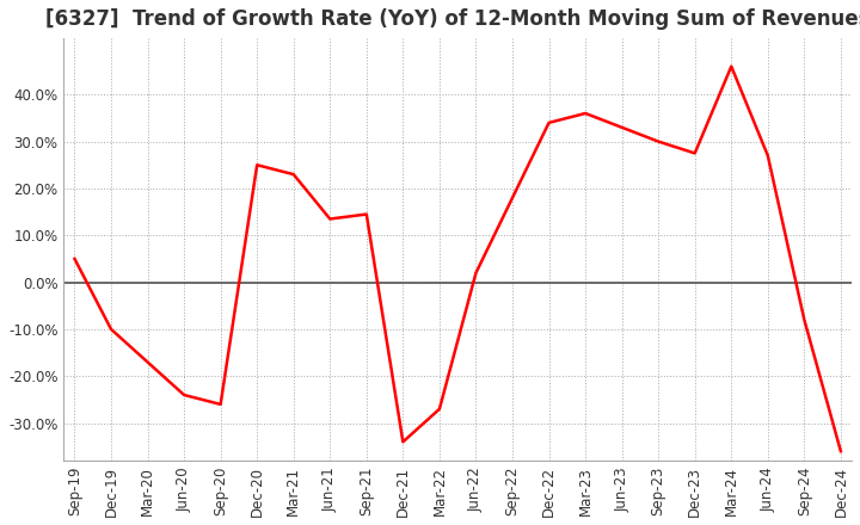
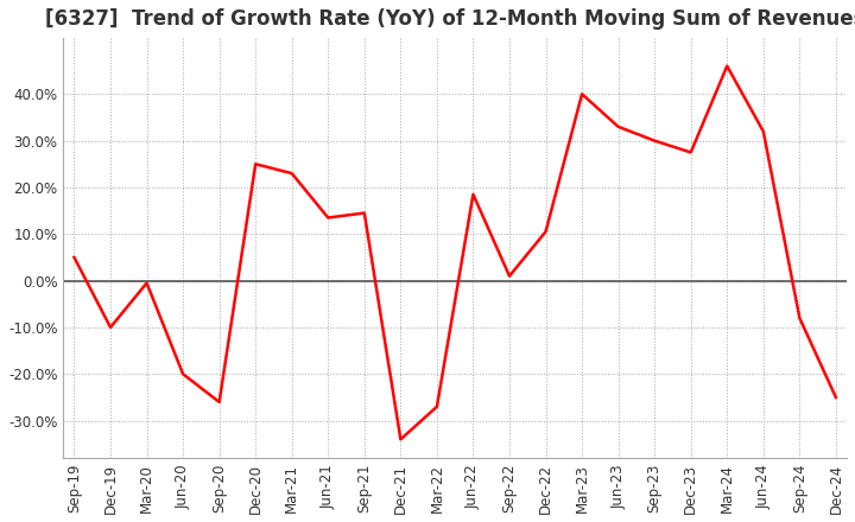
Mar-20: -17.0% -> -0.5%
Jun-20: -24.0% -> -20.0%
Jun-22: 2.0% -> 18.5%
Sep-22: 18.0% -> 1.0%
Dec-22: 34.0% -> 10.5%
Mar-23: 36.0% -> 40.0%
Jun-24: 27.0% -> 32.0%
Dec-24: -36.0% -> -25.0%
